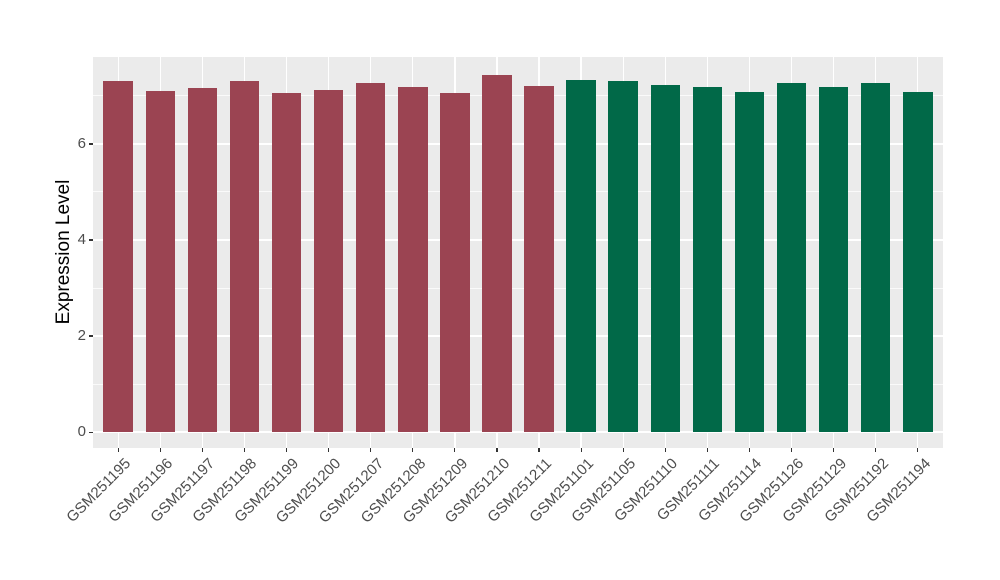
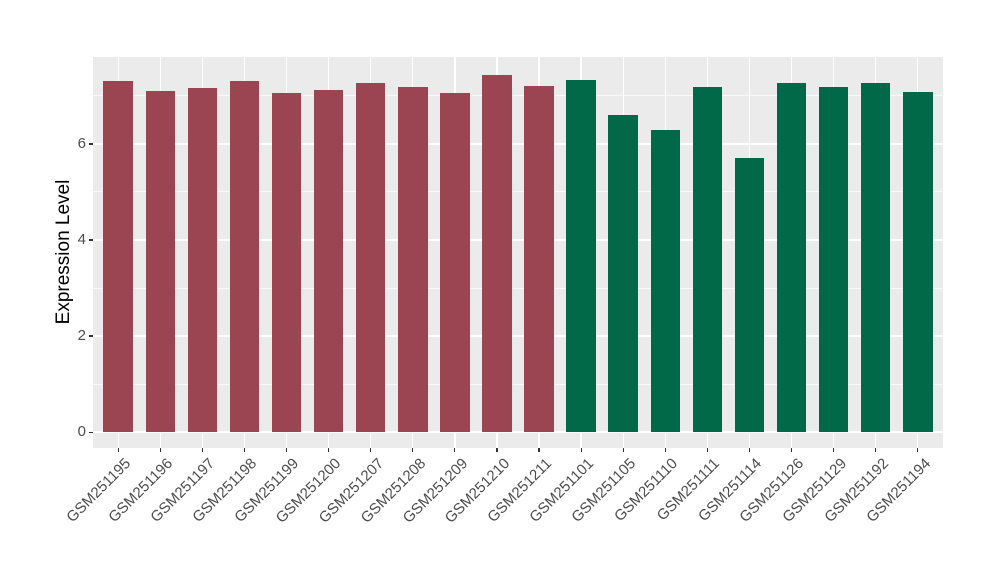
GSM251105: 7.3 -> 6.6
GSM251110: 7.2 -> 6.3
GSM251114: 7.1 -> 5.7
